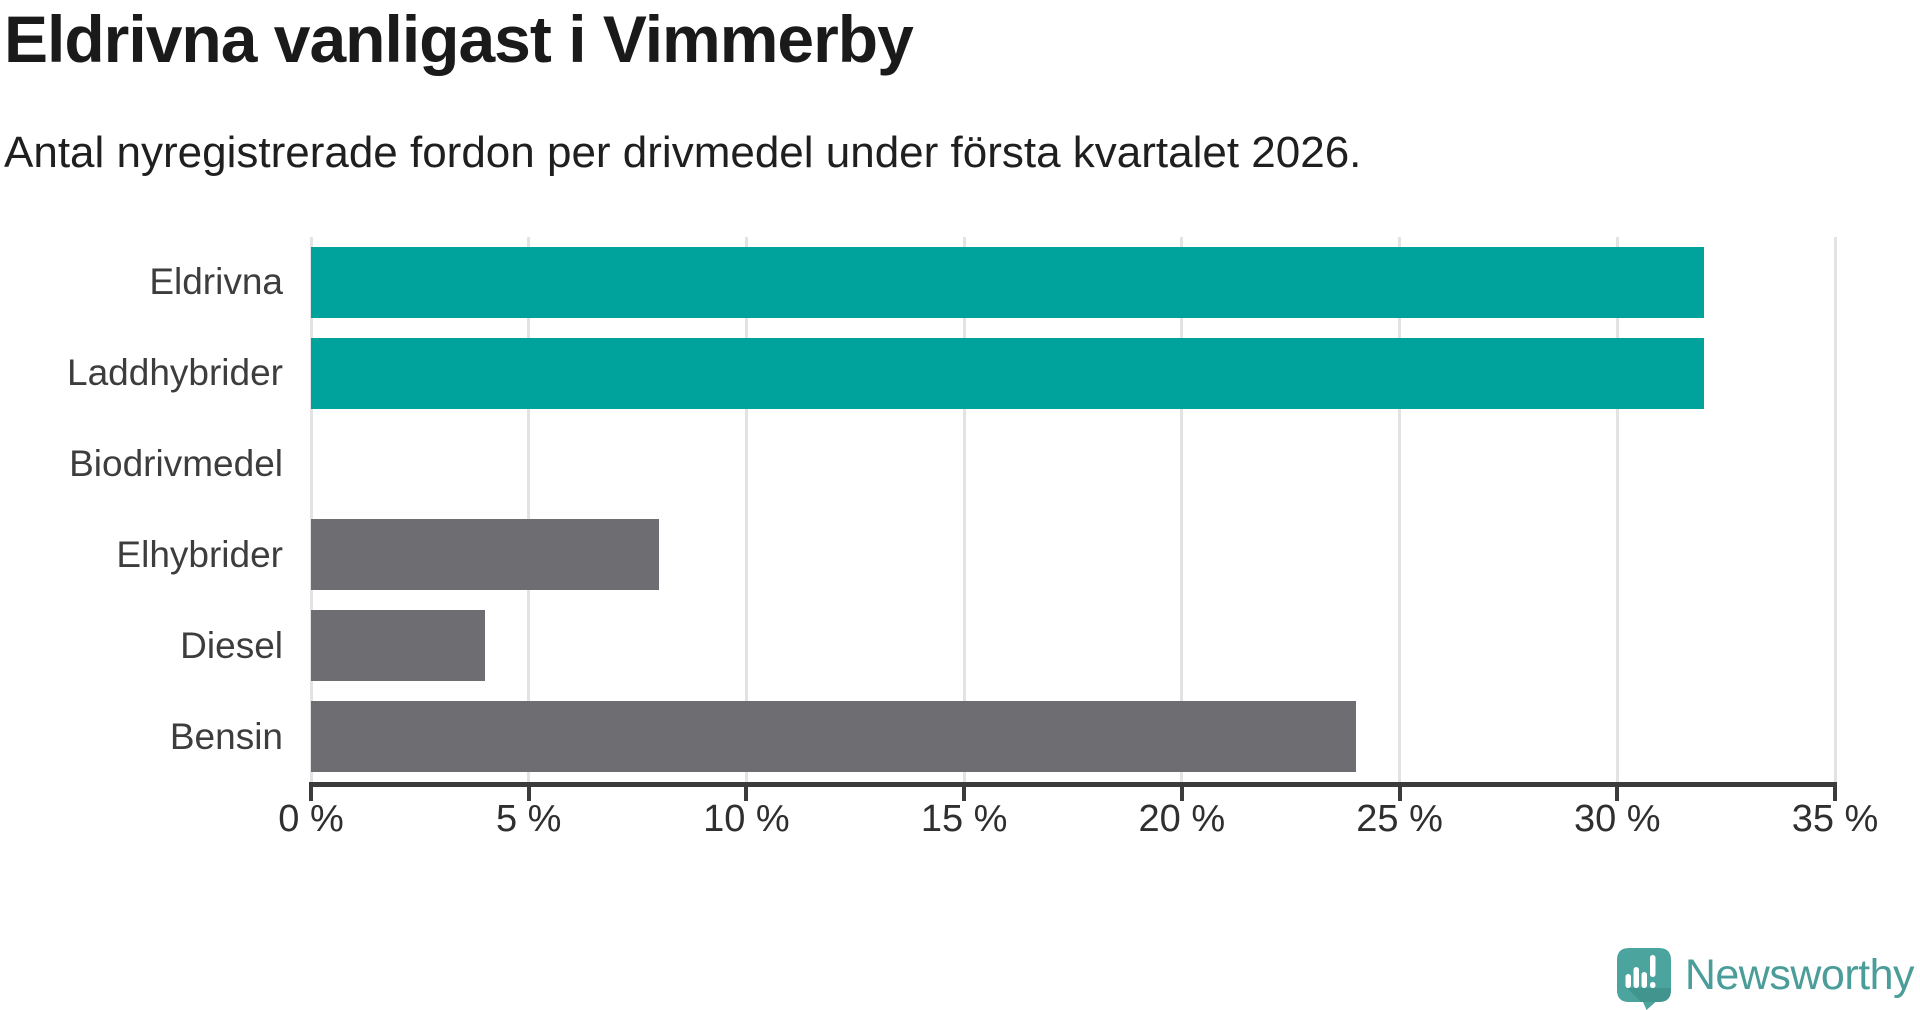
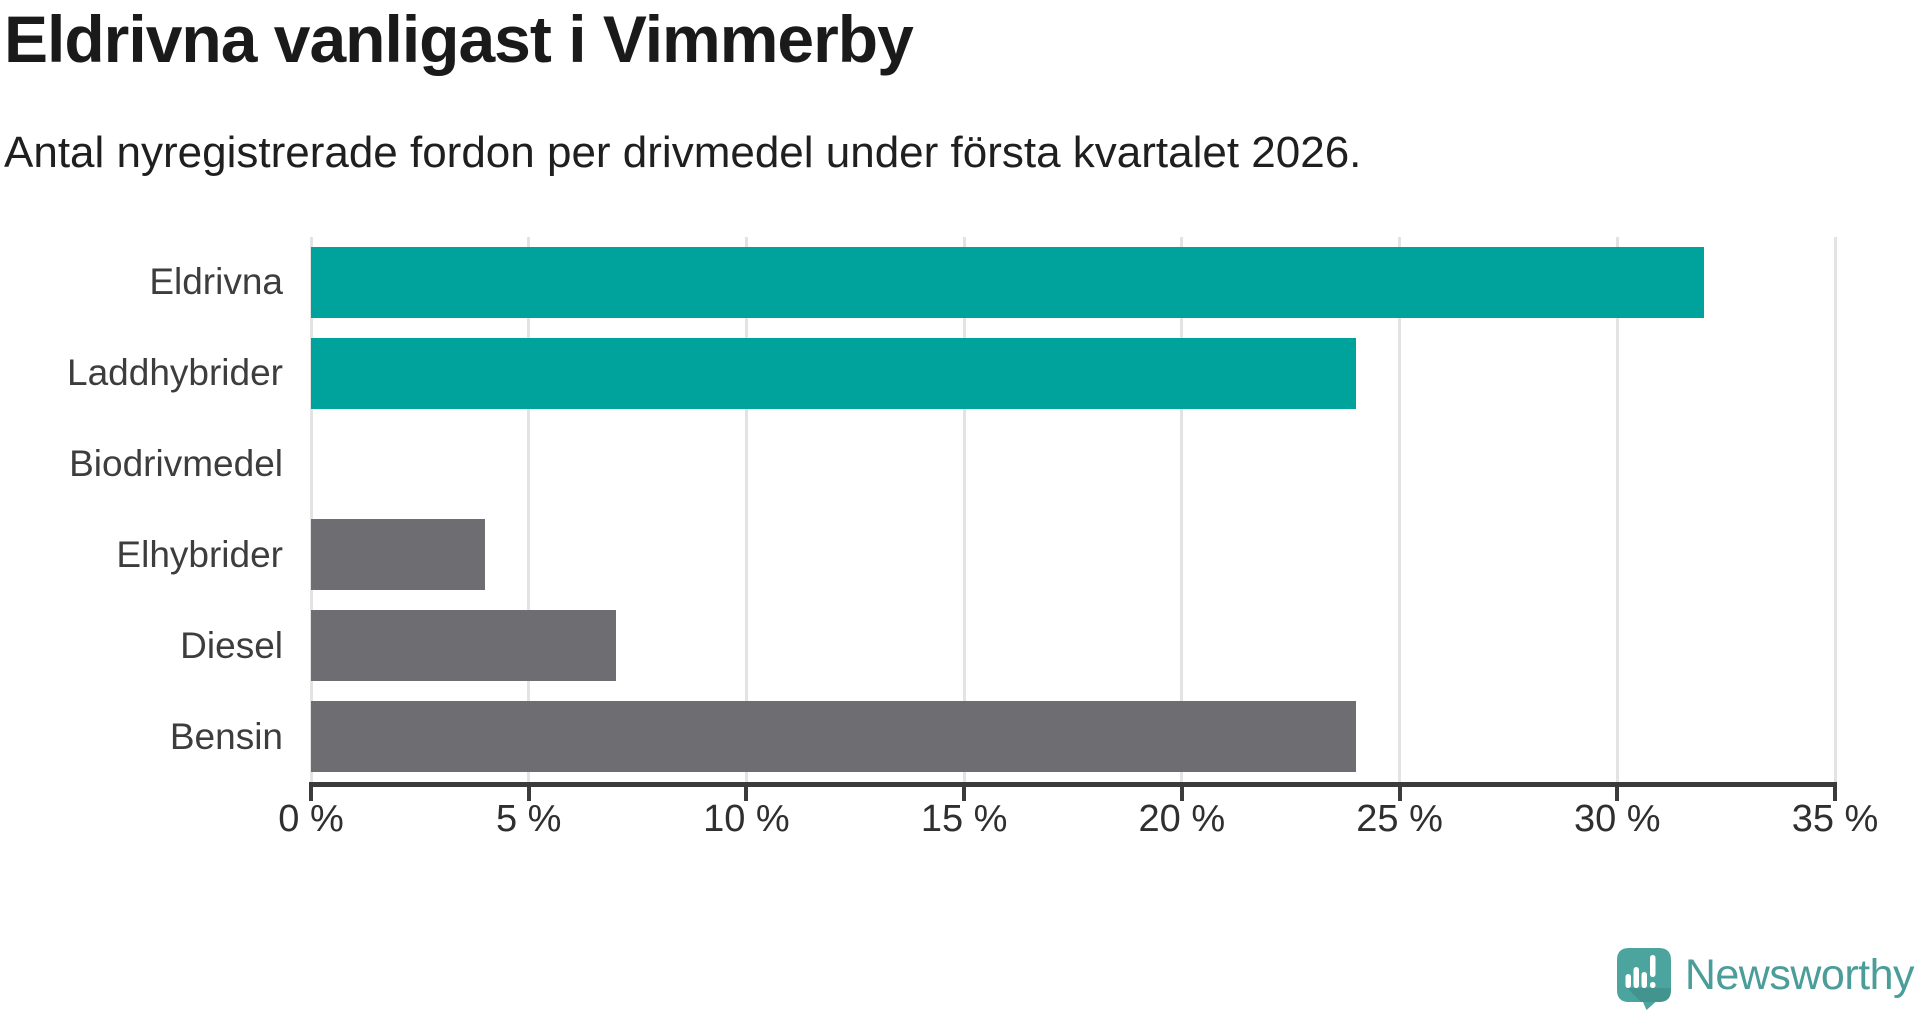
Laddhybrider: 32% -> 24%
Elhybrider: 8% -> 4%
Diesel: 4% -> 7%
